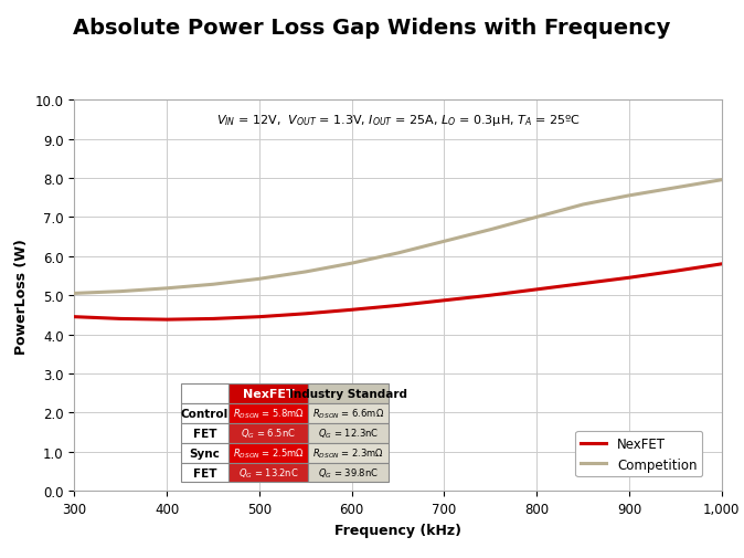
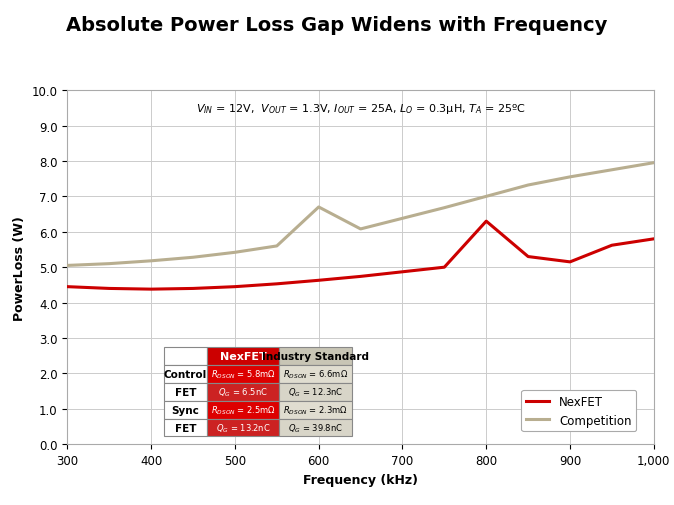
Competition/600: 5.82 -> 6.70
NexFET/800: 5.15 -> 6.30
NexFET/900: 5.45 -> 5.15
